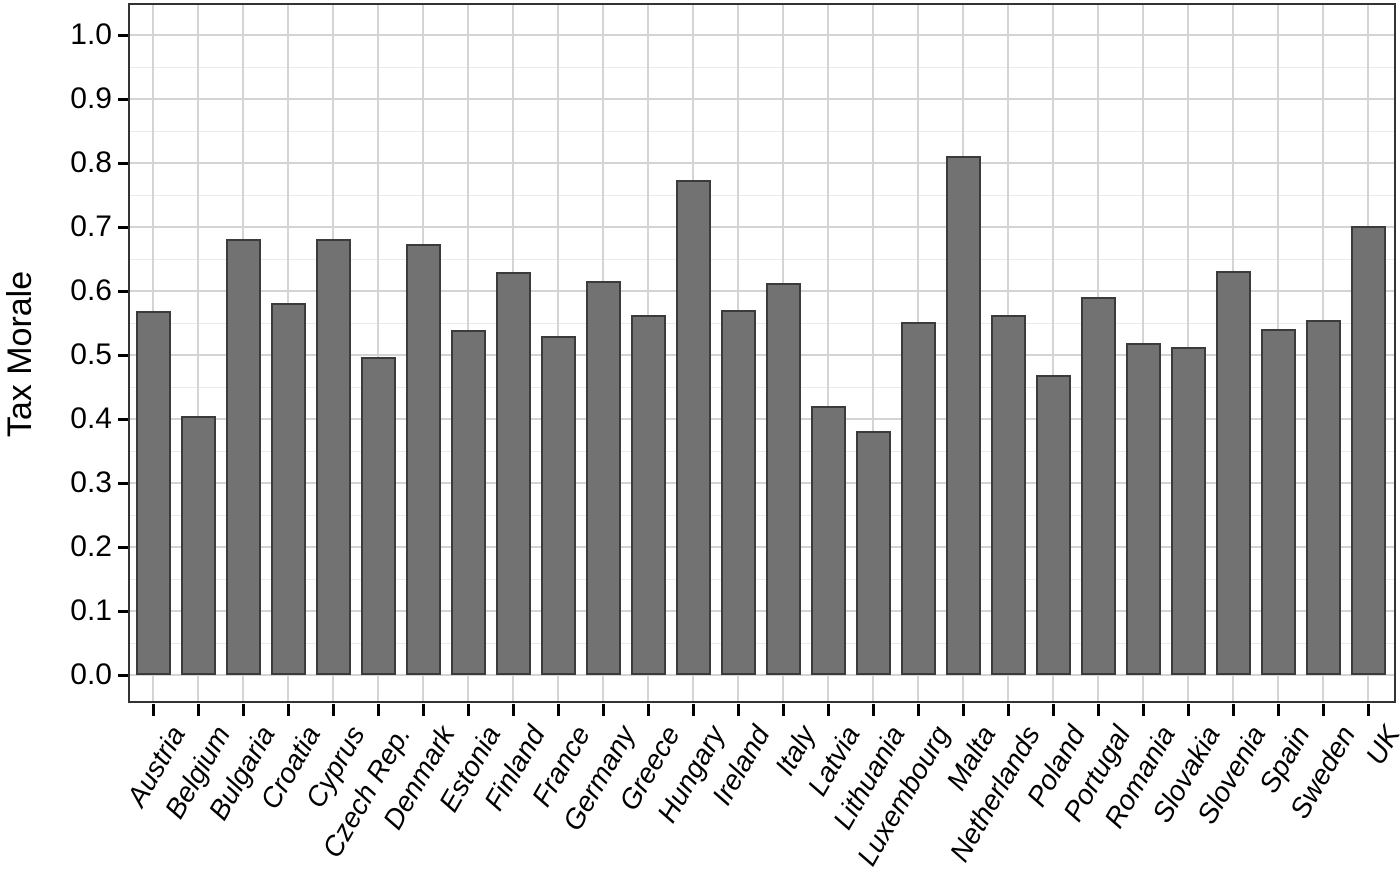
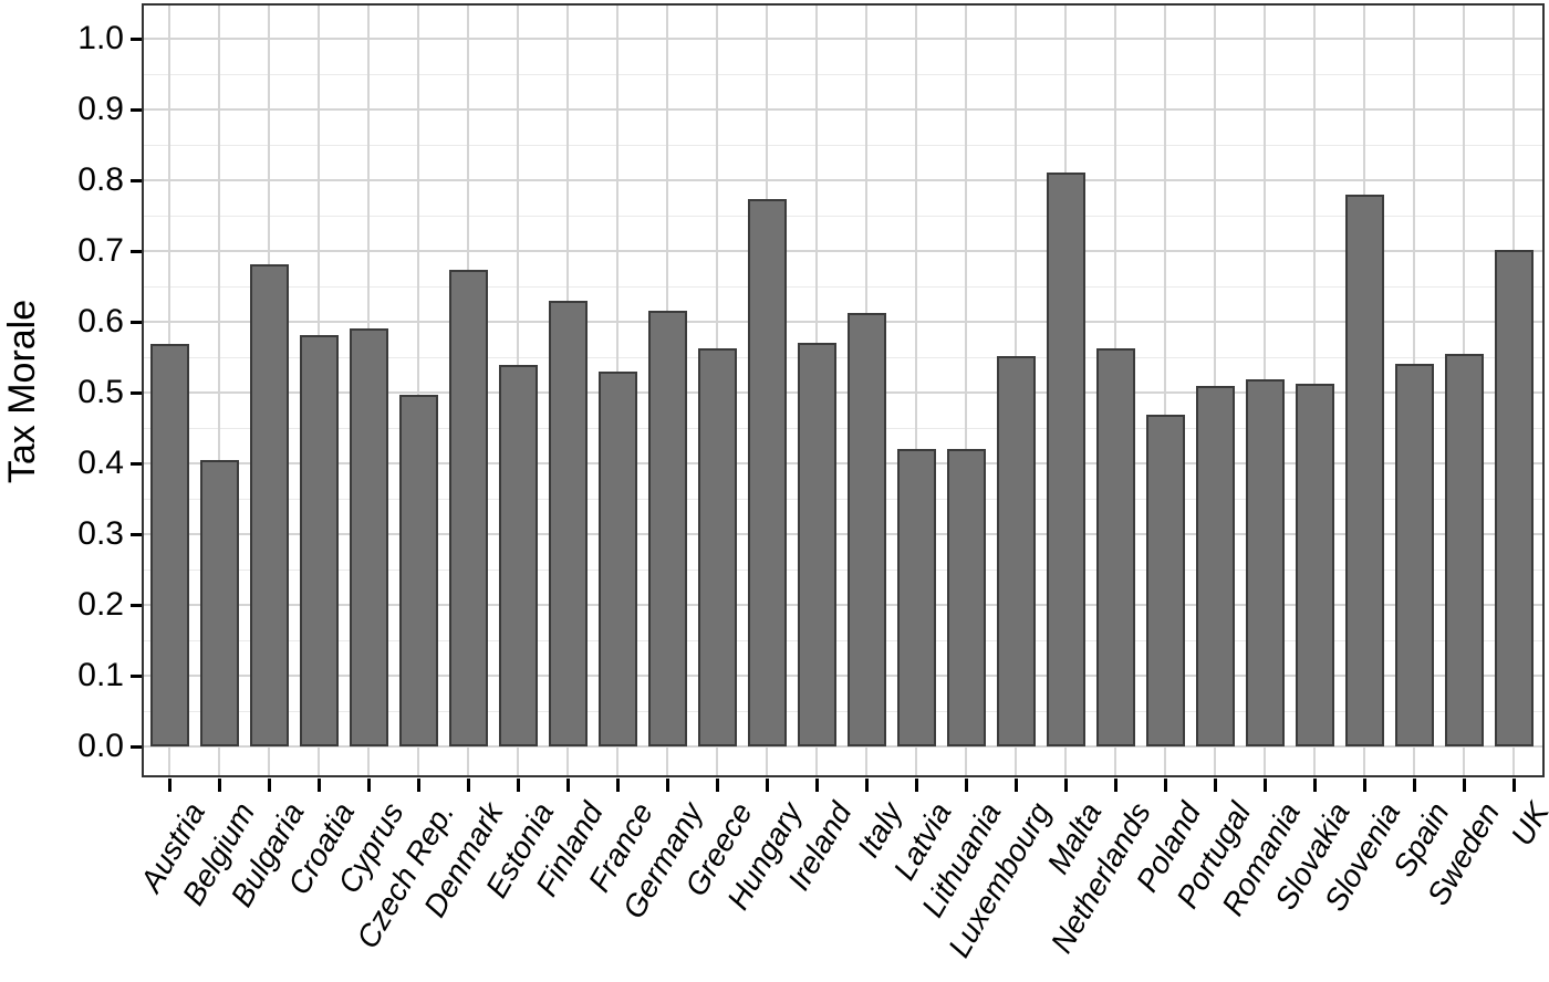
Cyprus: 0.68 -> 0.59
Lithuania: 0.38 -> 0.42
Portugal: 0.59 -> 0.51
Slovenia: 0.63 -> 0.78
